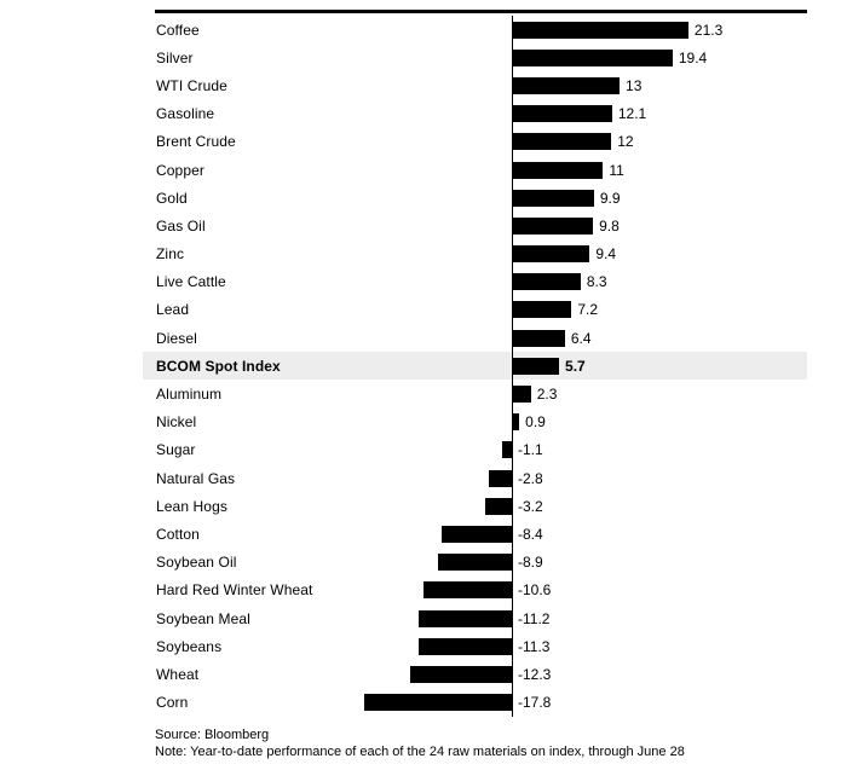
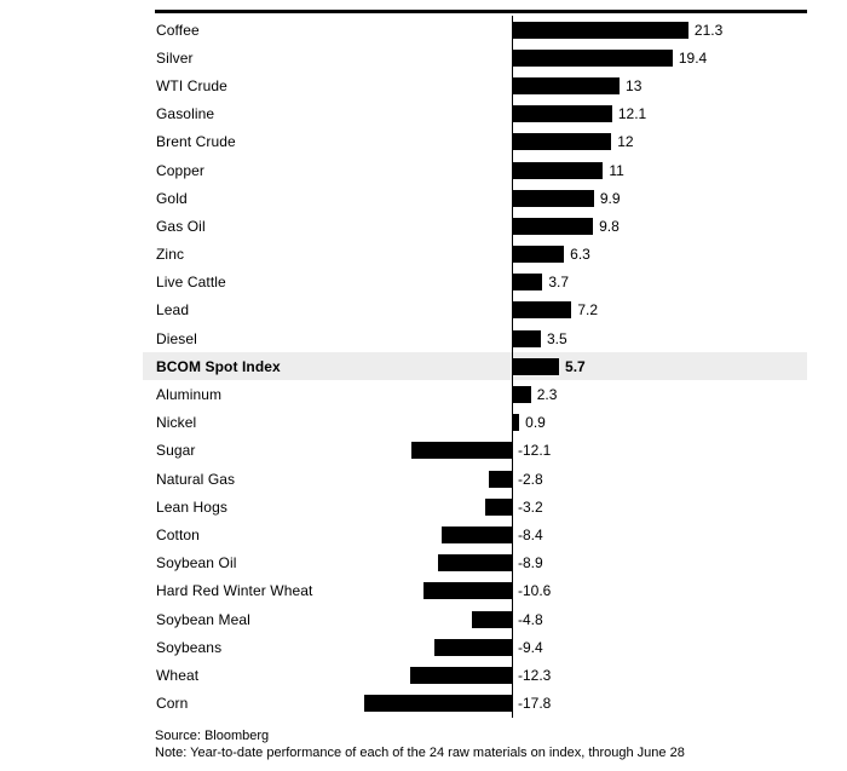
Zinc: 9.4 -> 6.3
Live Cattle: 8.3 -> 3.7
Diesel: 6.4 -> 3.5
Sugar: -1.1 -> -12.1
Soybean Meal: -11.2 -> -4.8
Soybeans: -11.3 -> -9.4
